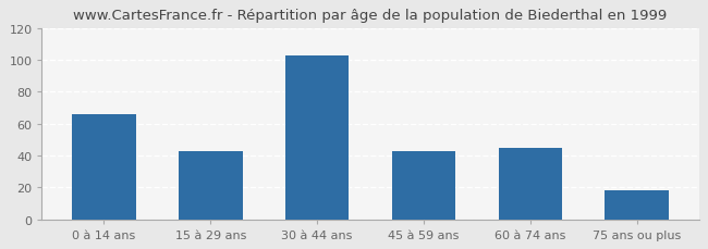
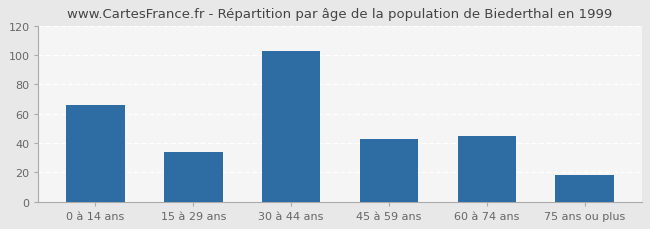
15 à 29 ans: 43 -> 34
